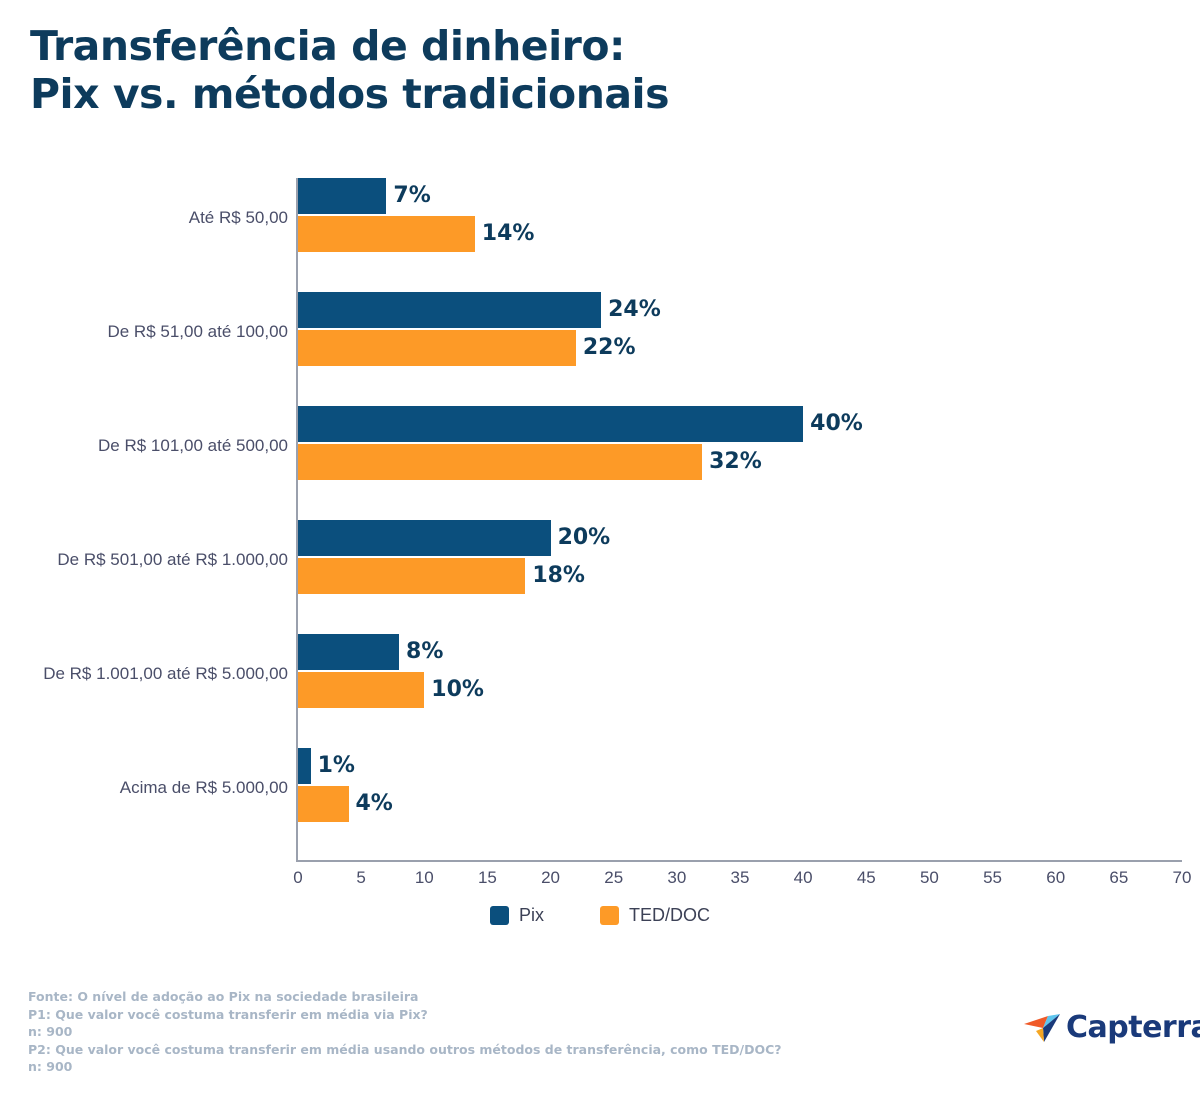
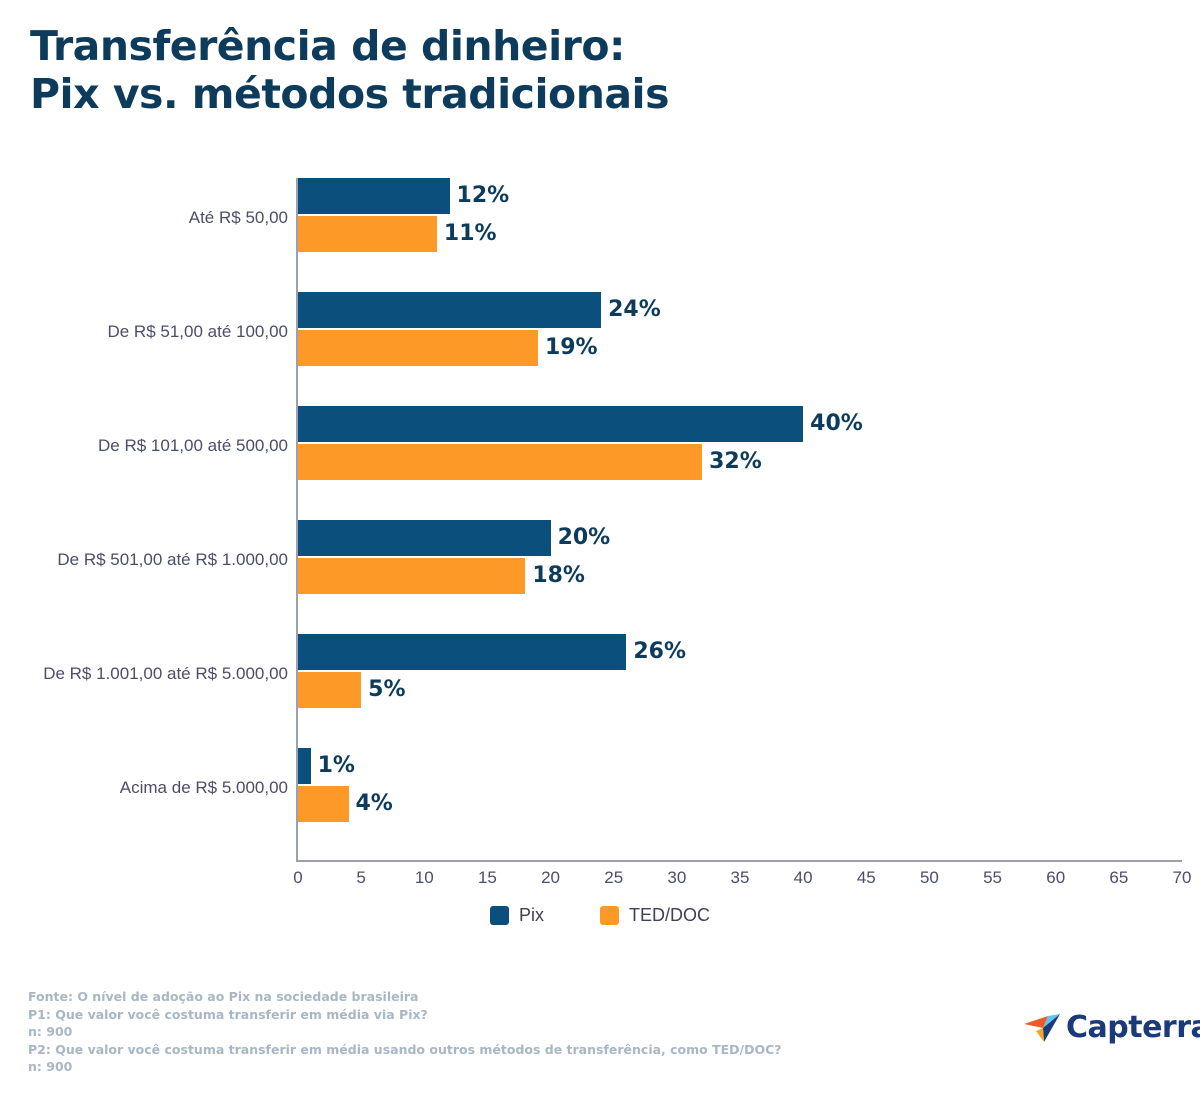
Pix/Até R$ 50,00: 7% -> 12%
TED/DOC/Até R$ 50,00: 14% -> 11%
TED/DOC/De R$ 51,00 até 100,00: 22% -> 19%
Pix/De R$ 1.001,00 até R$ 5.000,00: 8% -> 26%
TED/DOC/De R$ 1.001,00 até R$ 5.000,00: 10% -> 5%
